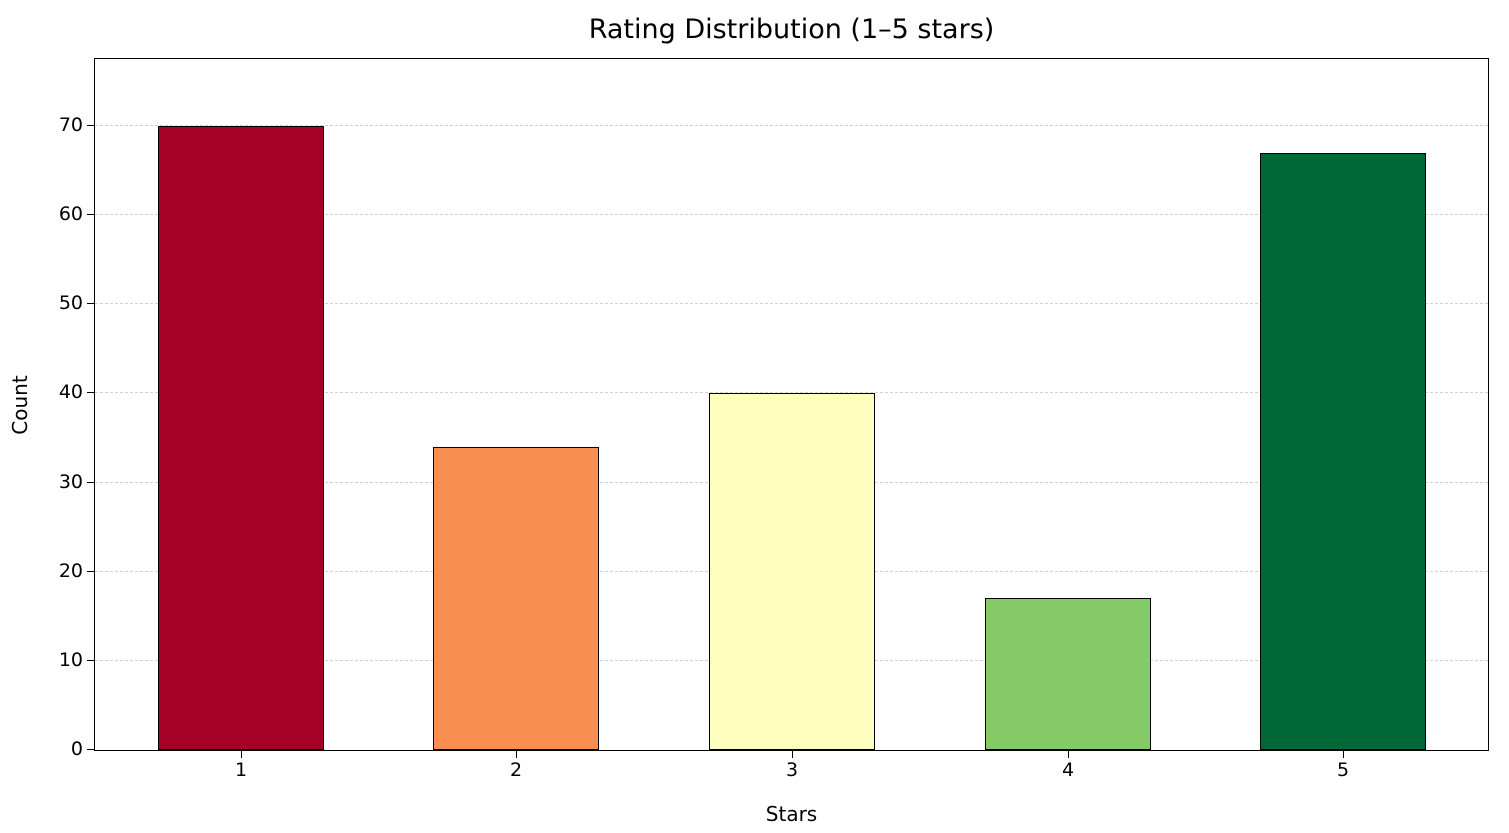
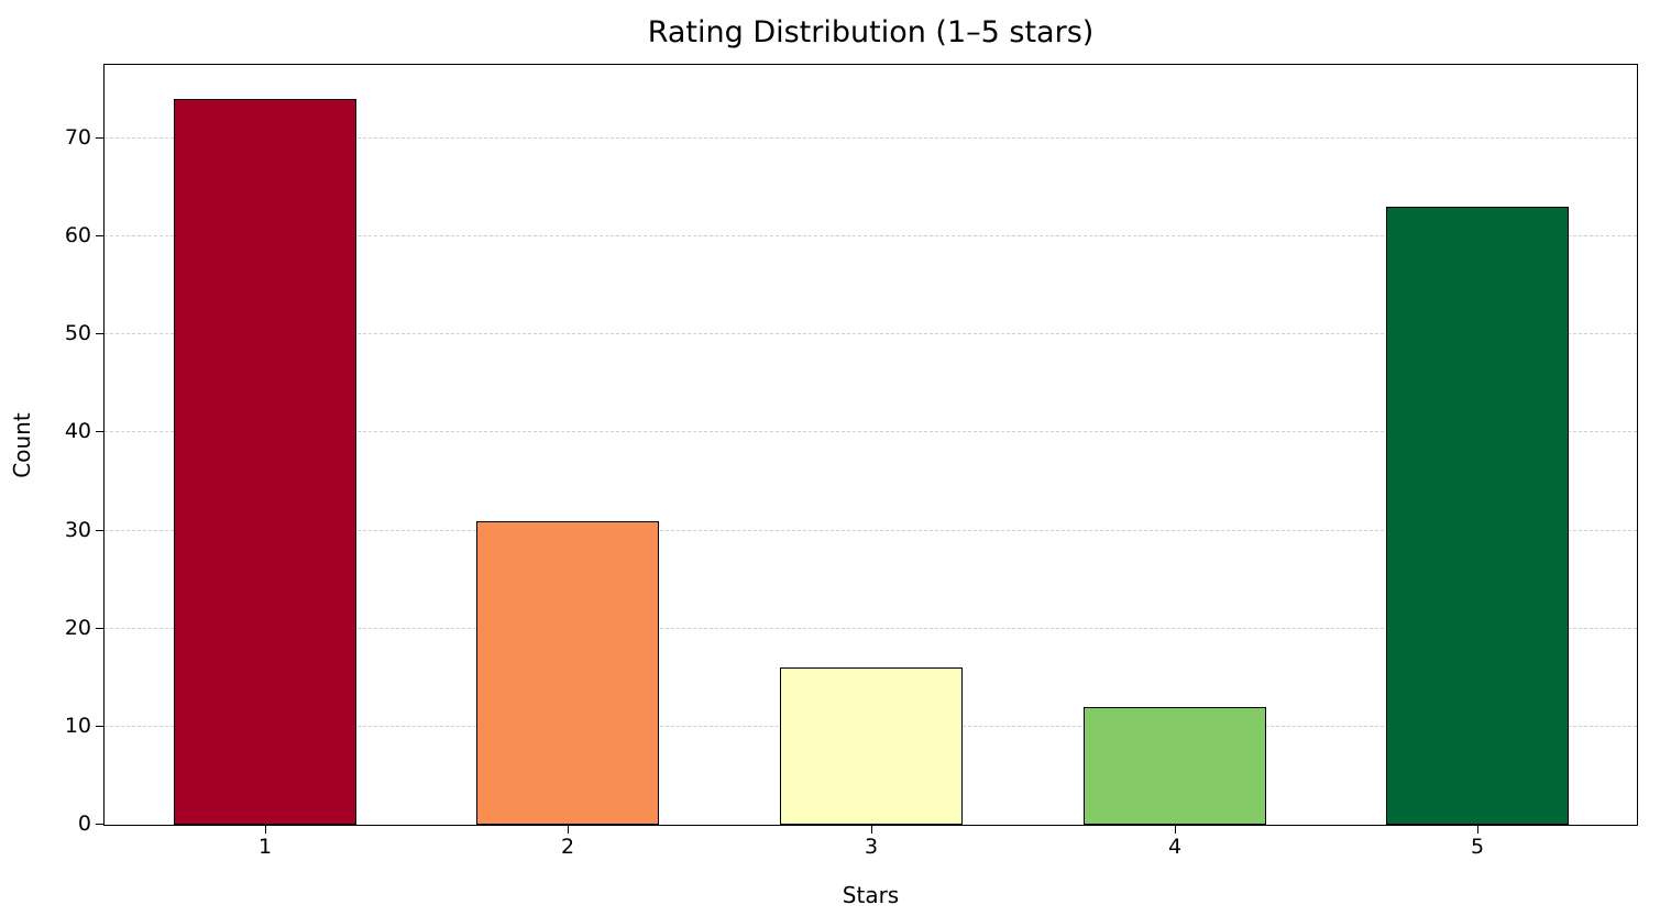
1: 70 -> 74
2: 34 -> 31
3: 40 -> 16
4: 17 -> 12
5: 67 -> 63
